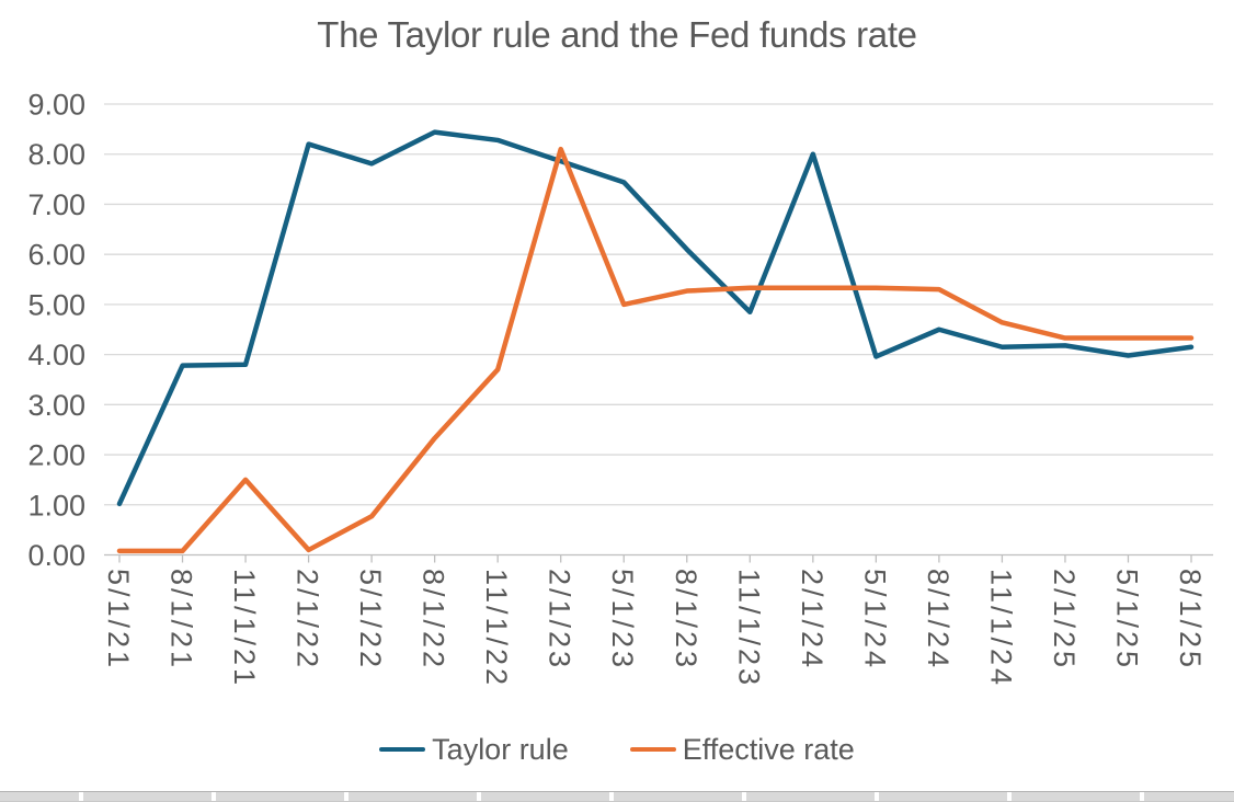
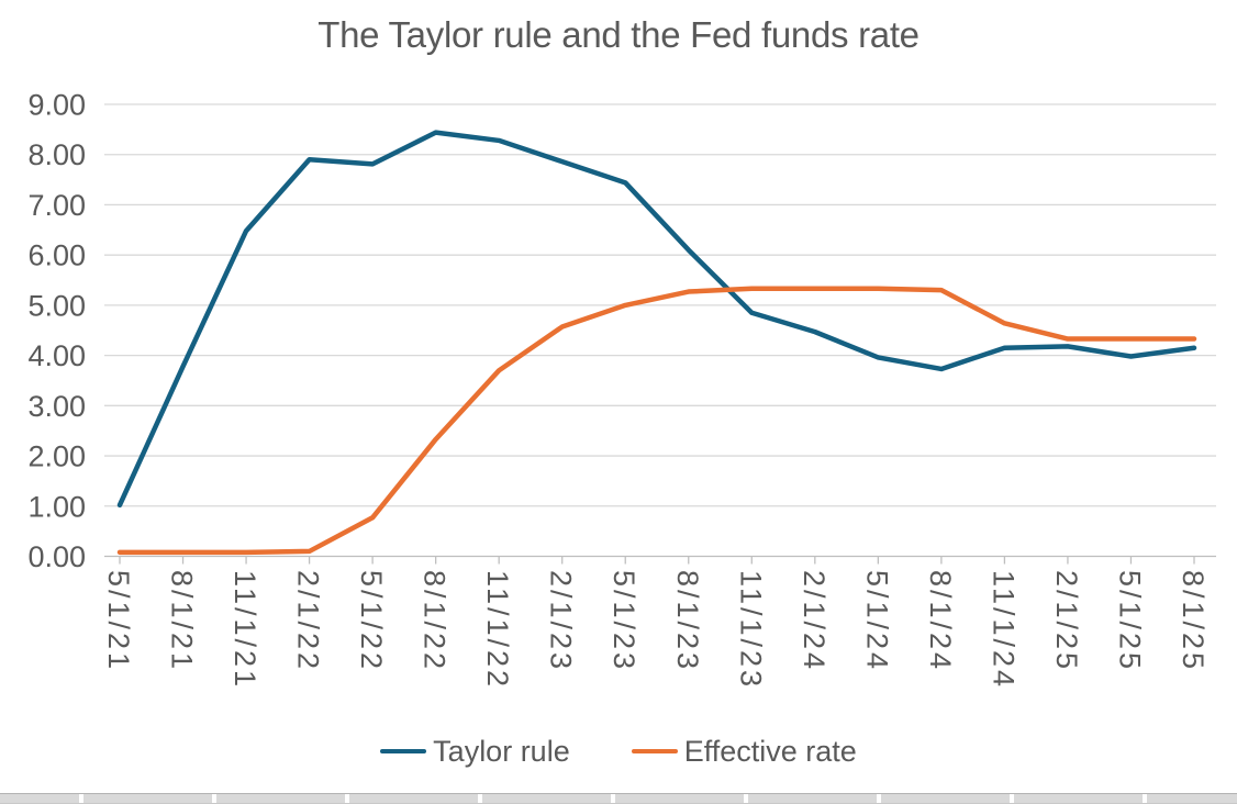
Taylor rule/11/1/21: 3.8 -> 6.5
Effective rate/11/1/21: 1.5 -> 0.1
Taylor rule/2/1/22: 8.2 -> 7.9
Effective rate/2/1/23: 8.1 -> 4.6
Taylor rule/2/1/24: 8.0 -> 4.5
Taylor rule/8/1/24: 4.5 -> 3.7
